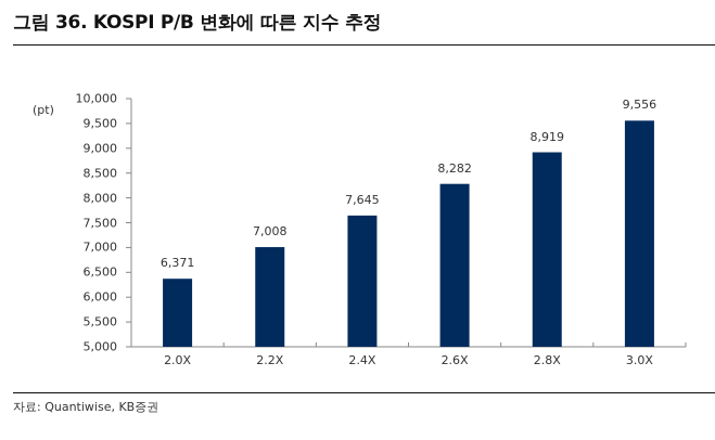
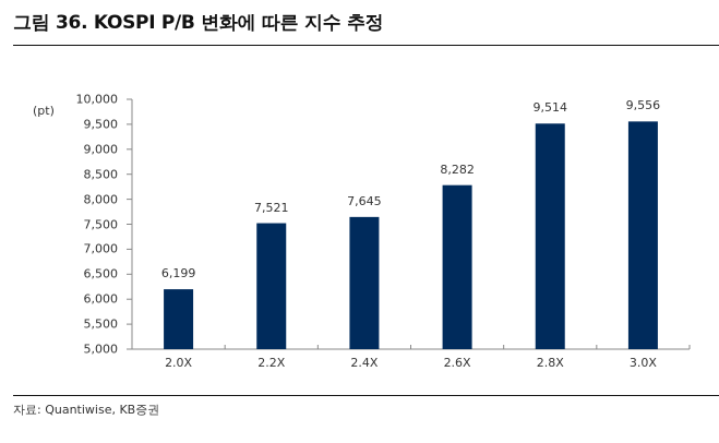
2.0X: 6,371 -> 6,199
2.2X: 7,008 -> 7,521
2.8X: 8,919 -> 9,514
